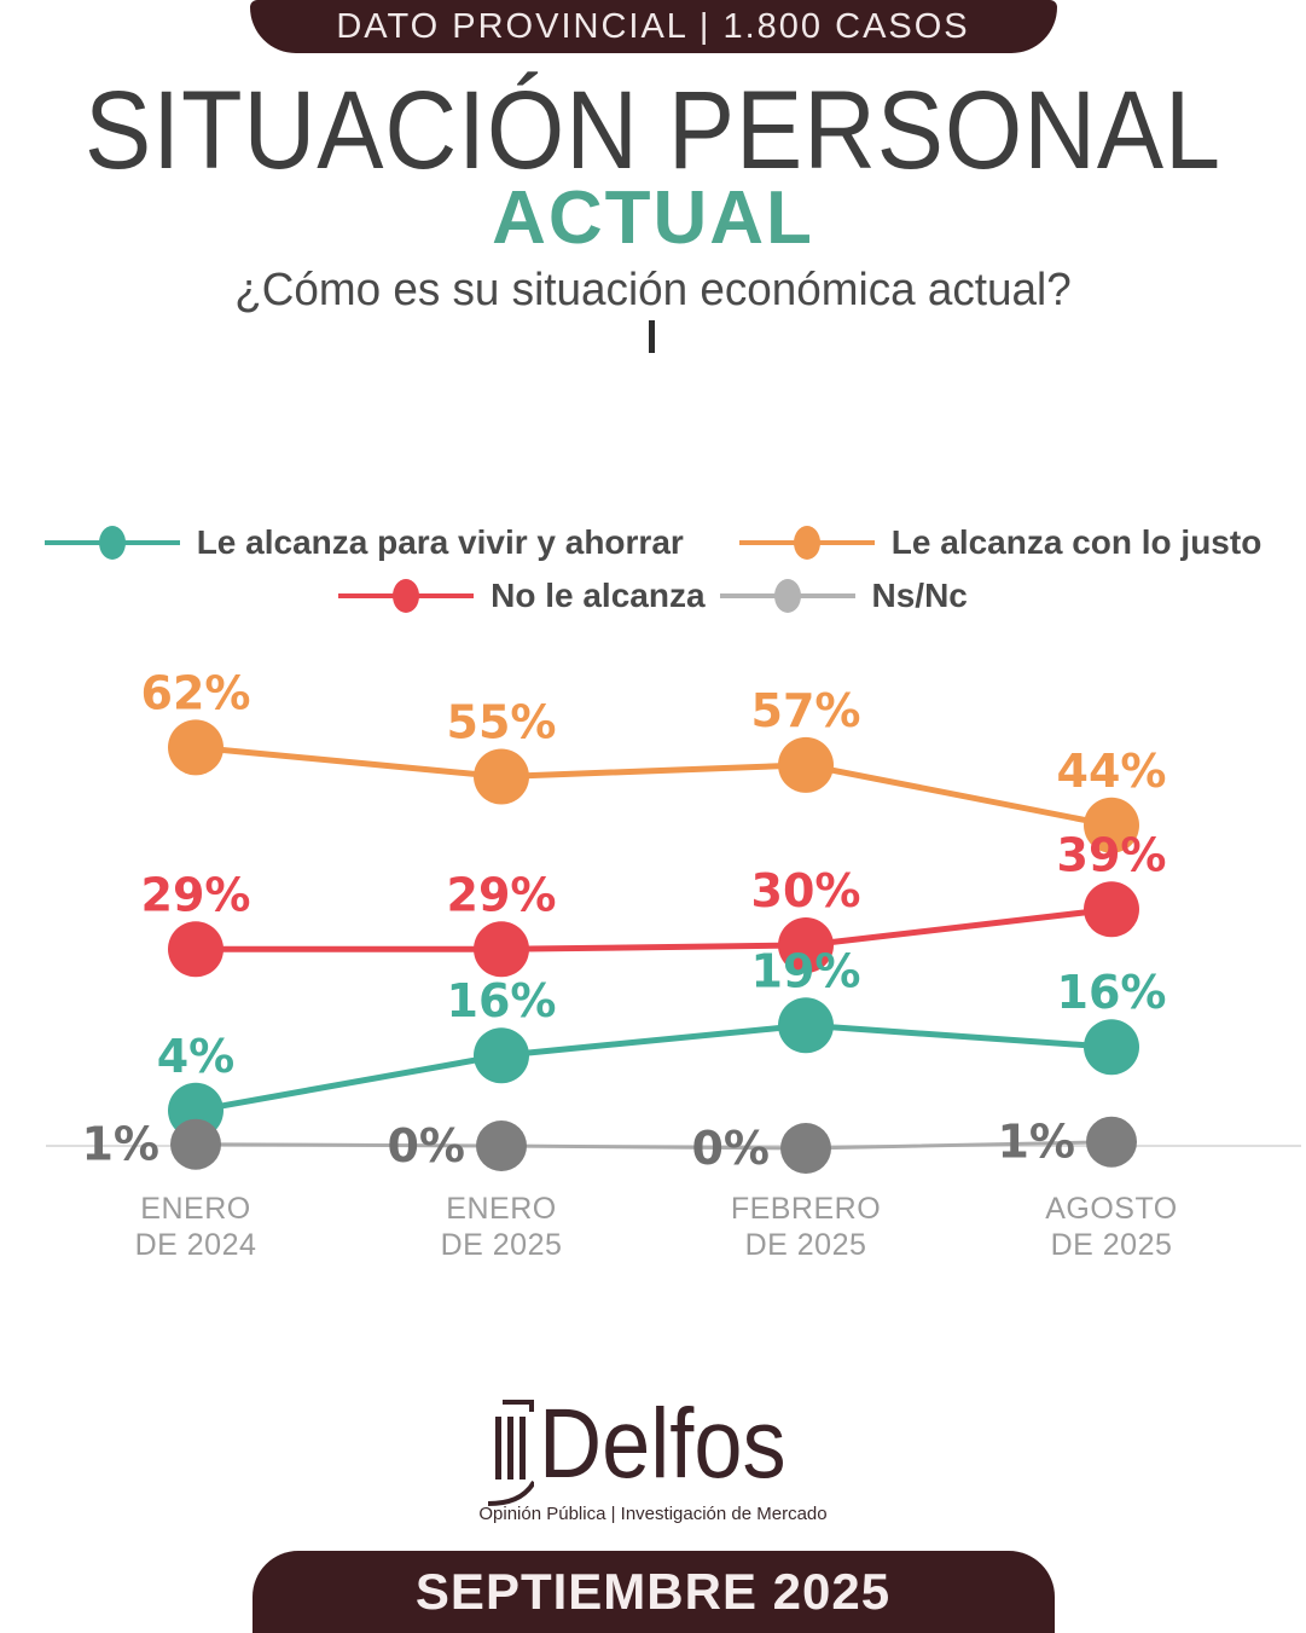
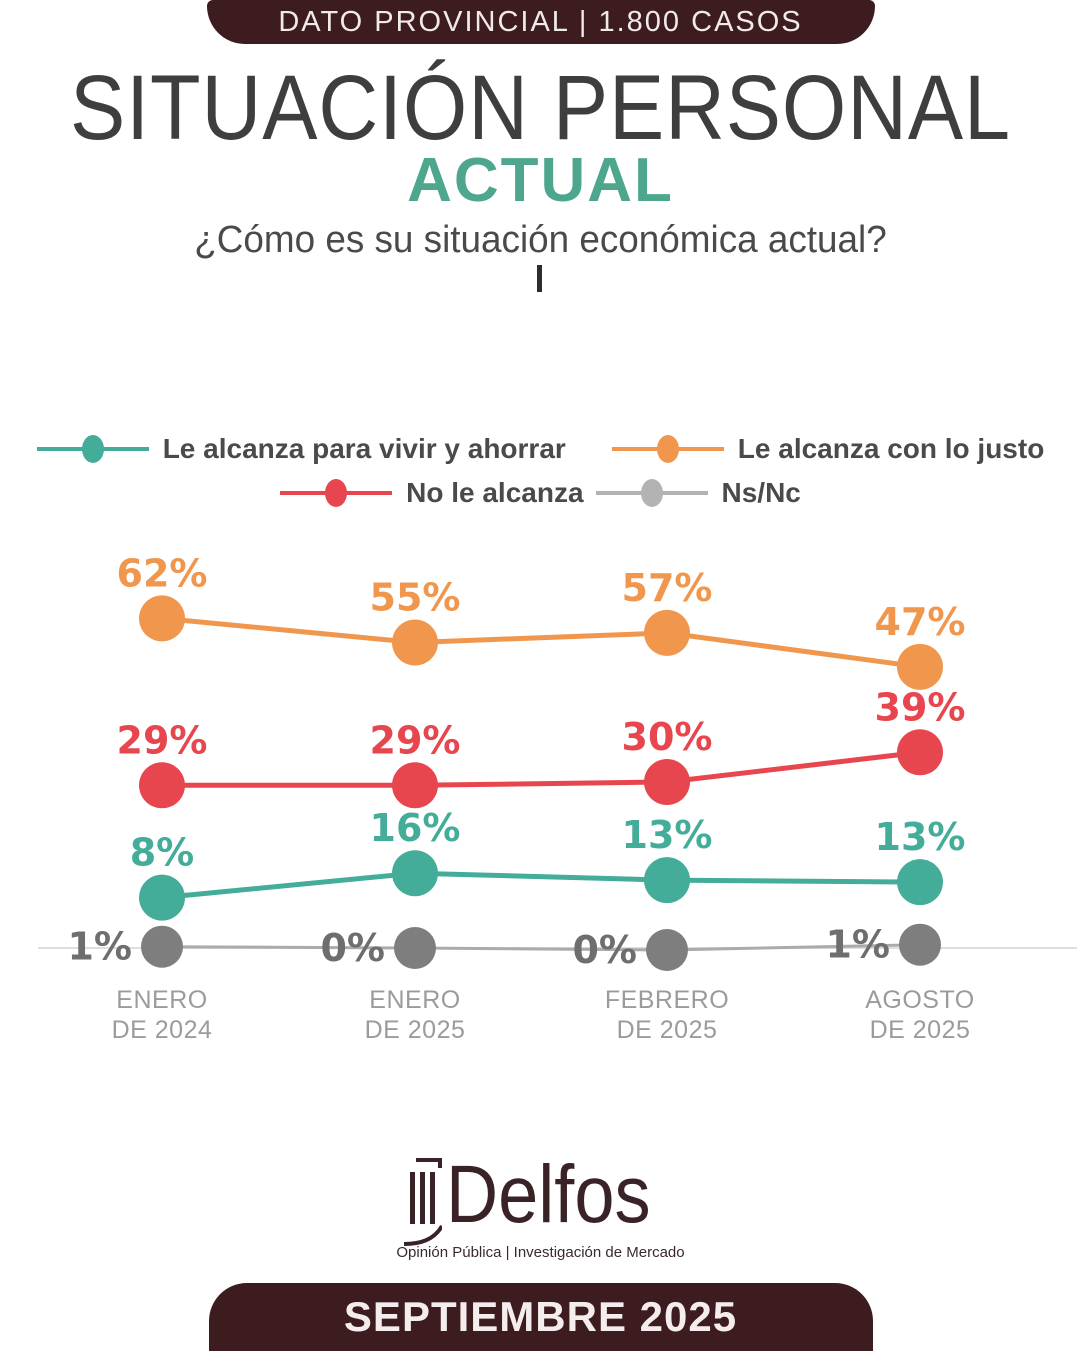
Le alcanza para vivir y ahorrar/ENERO DE 2024: 4% -> 8%
Le alcanza para vivir y ahorrar/FEBRERO DE 2025: 19% -> 13%
Le alcanza con lo justo/AGOSTO DE 2025: 44% -> 47%
Le alcanza para vivir y ahorrar/AGOSTO DE 2025: 16% -> 13%
